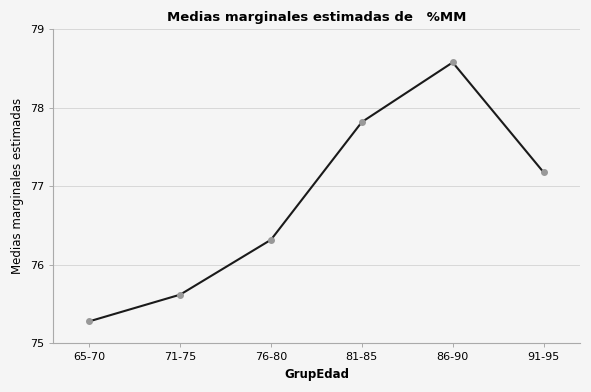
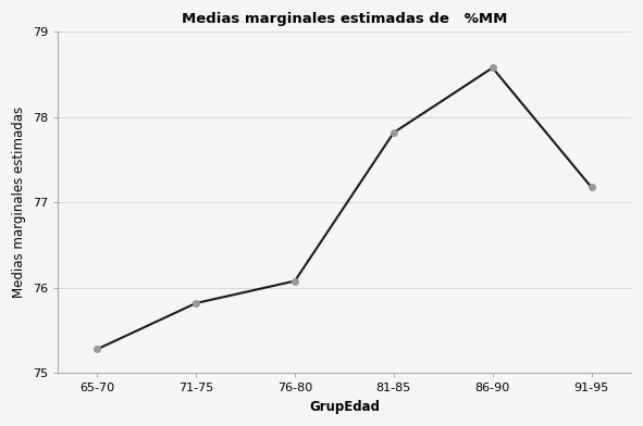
71-75: 75.62 -> 75.82
76-80: 76.32 -> 76.08
